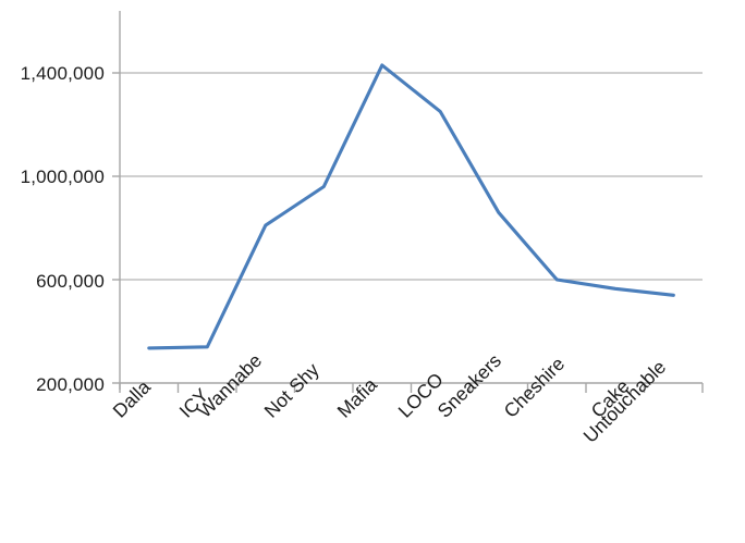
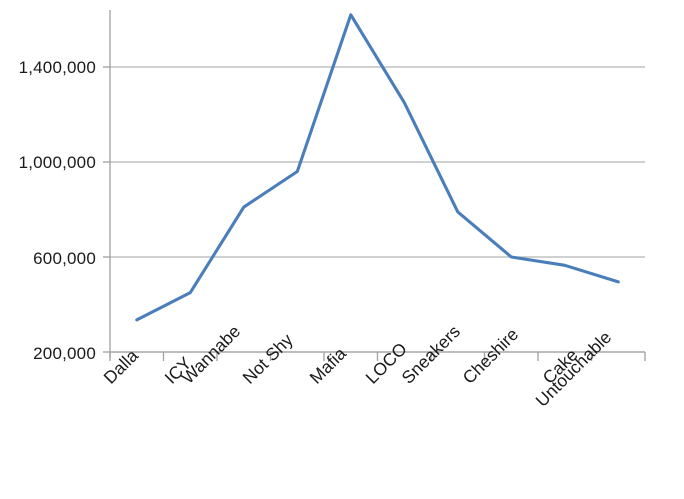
ICY: 340000 -> 450000
Mafia: 1430000 -> 1620000
Sneakers: 860000 -> 790000
Untouchable: 540000 -> 500000
